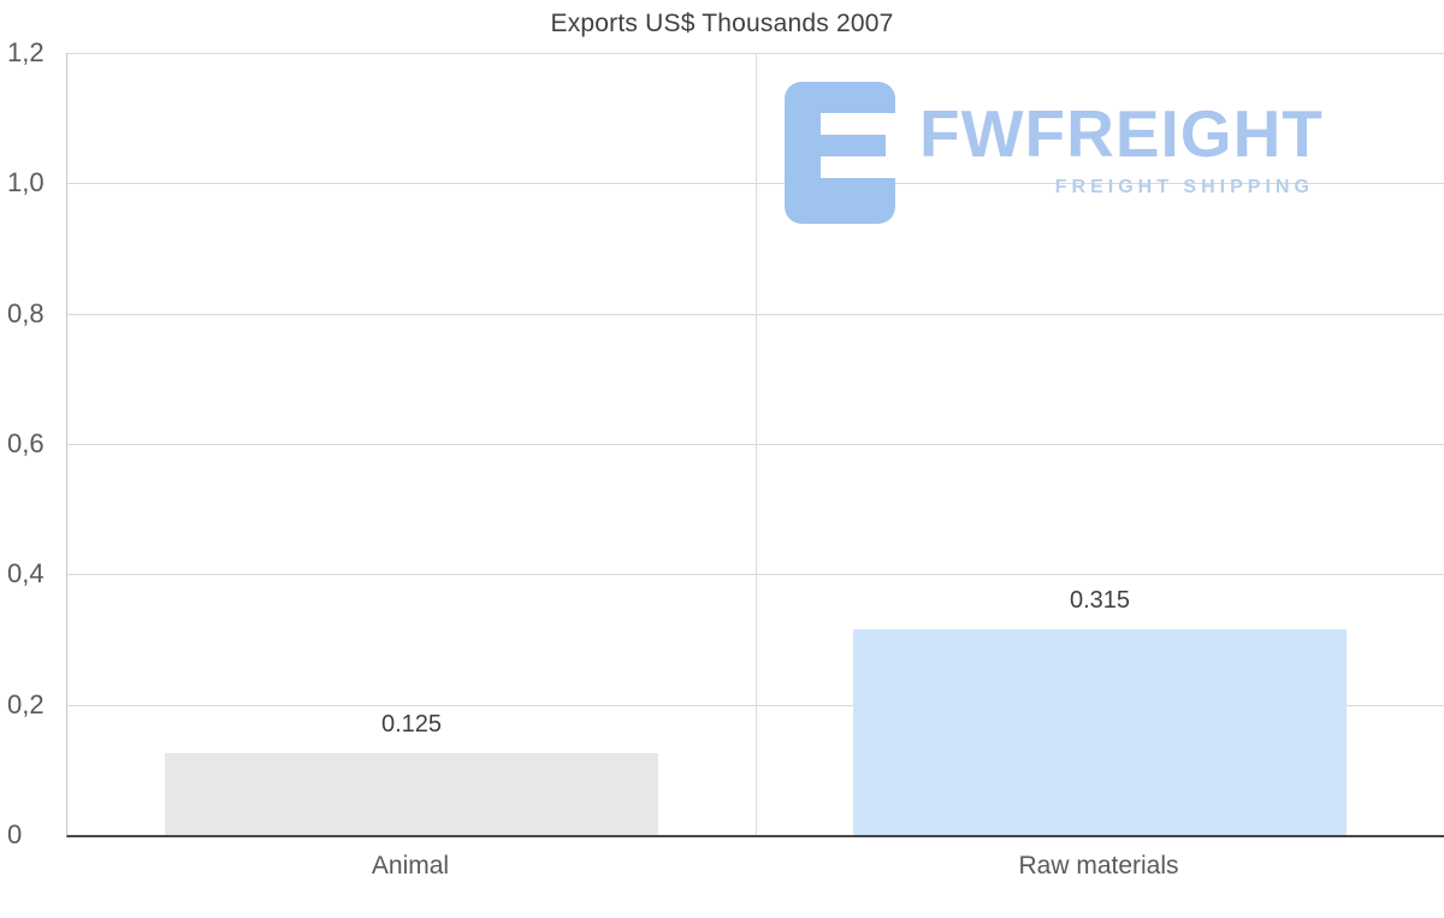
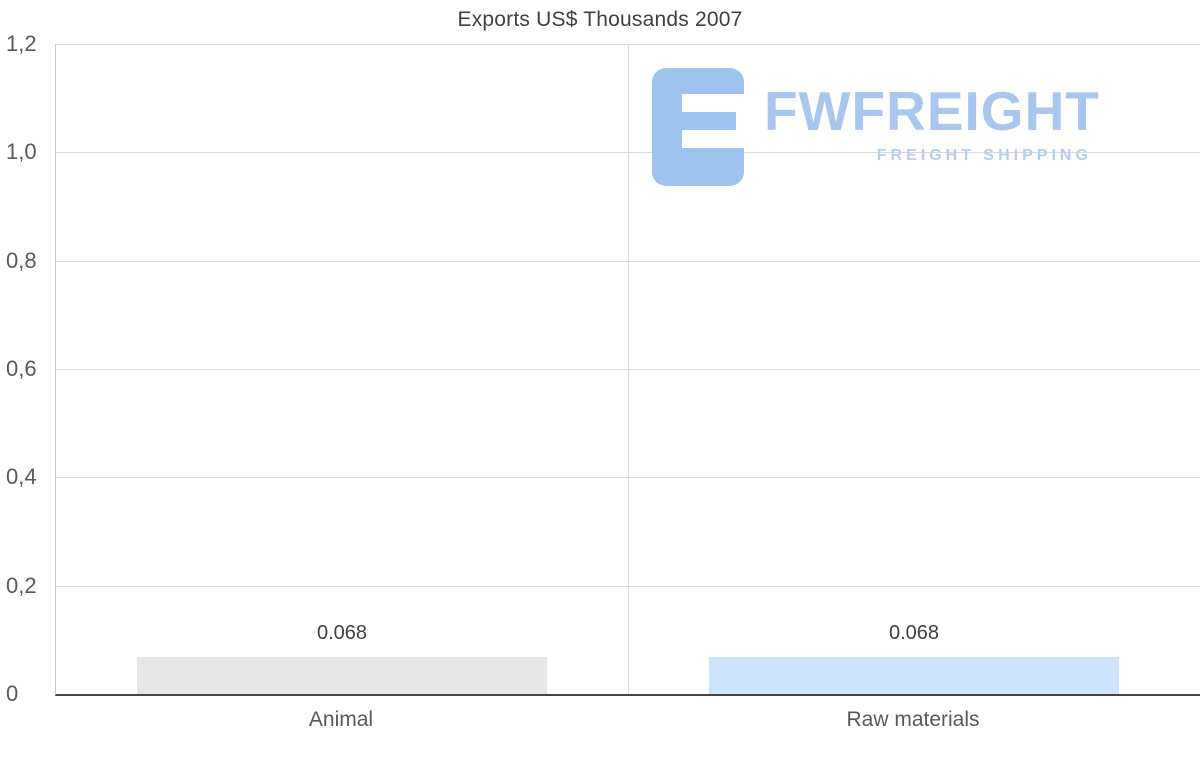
Animal: 0.125 -> 0.068
Raw materials: 0.315 -> 0.068
